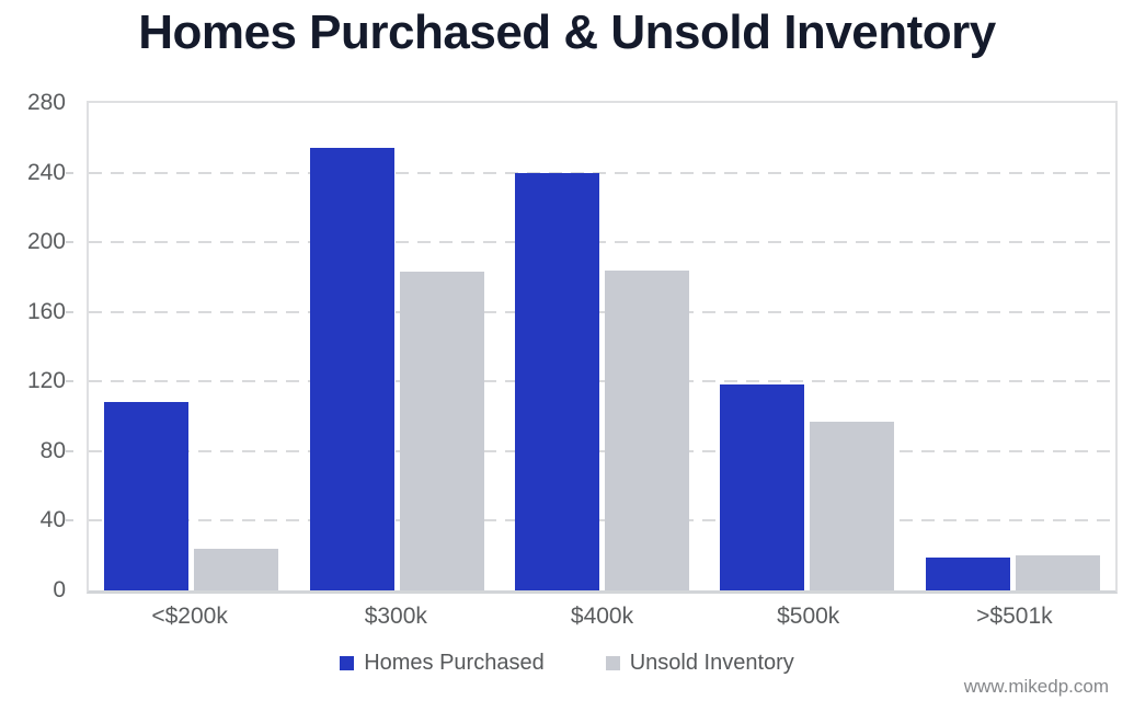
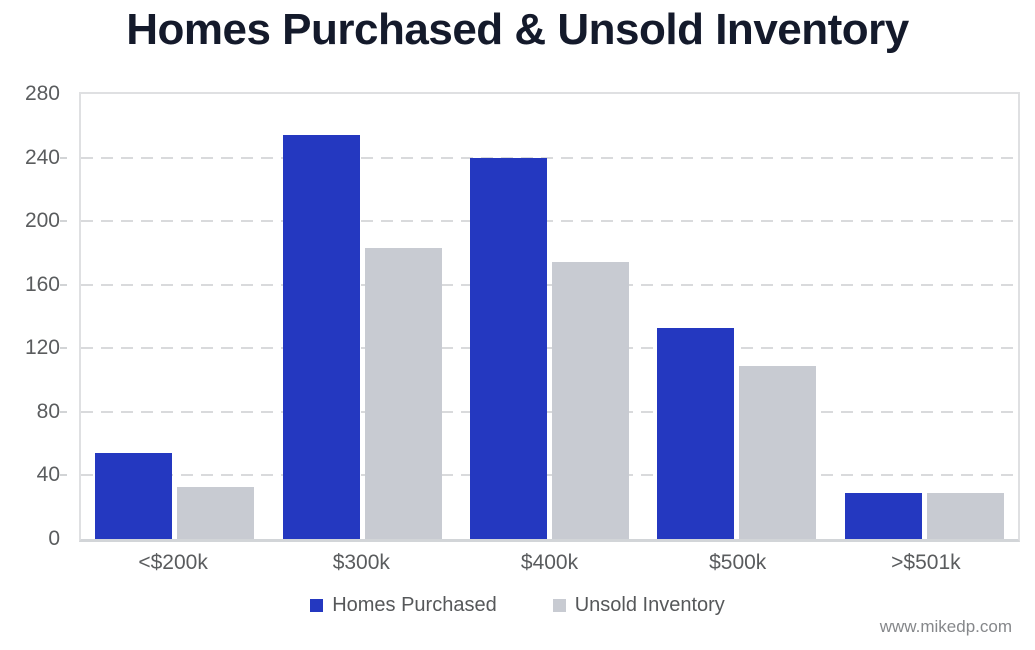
Homes Purchased/<$200k: 108 -> 54
Unsold Inventory/<$200k: 24 -> 33
Unsold Inventory/$400k: 184 -> 174
Homes Purchased/$500k: 118 -> 133
Unsold Inventory/$500k: 97 -> 109
Homes Purchased/>$501k: 19 -> 29
Unsold Inventory/>$501k: 20 -> 29
